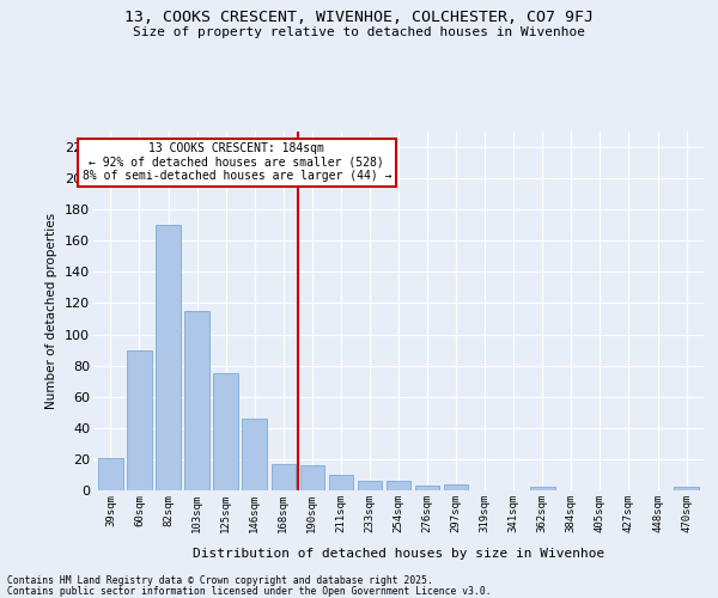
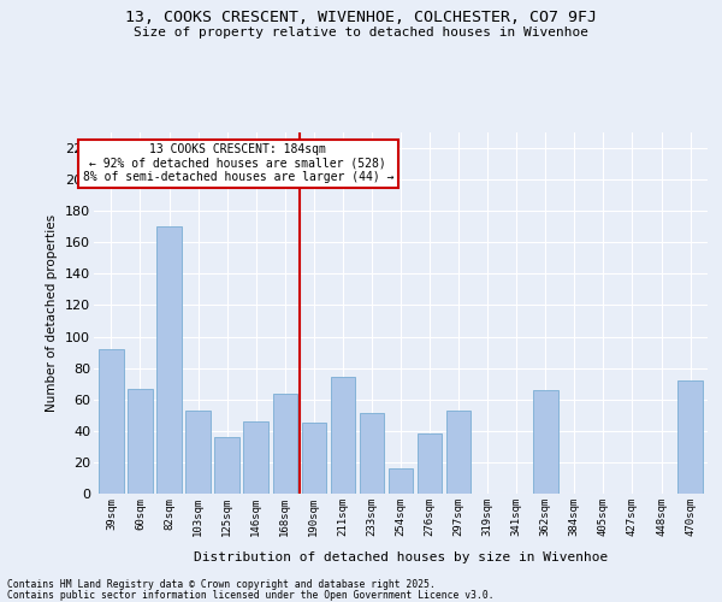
39sqm: 21 -> 92
60sqm: 90 -> 67
103sqm: 115 -> 53
125sqm: 75 -> 36
168sqm: 17 -> 64
190sqm: 16 -> 45
211sqm: 10 -> 74
233sqm: 6 -> 51
254sqm: 6 -> 16
276sqm: 3 -> 38
297sqm: 4 -> 53
362sqm: 2 -> 66
470sqm: 2 -> 72
